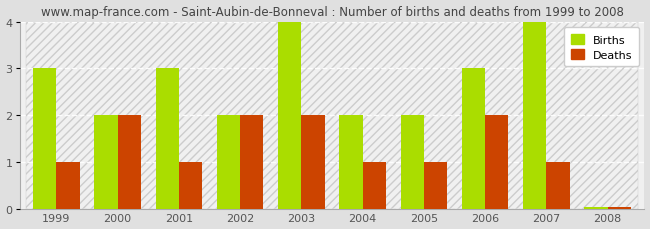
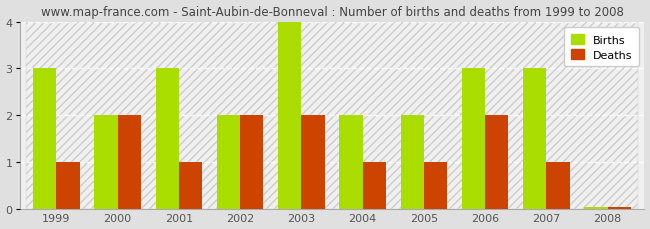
Births/2007: 4 -> 3
